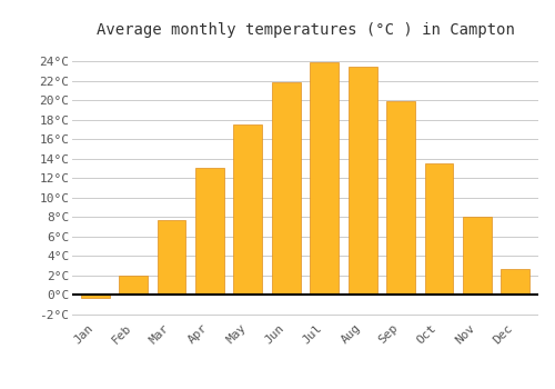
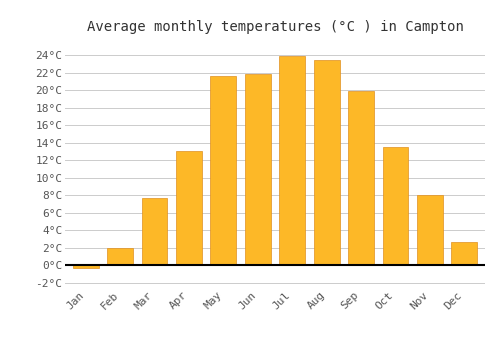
May: 17.5°C -> 21.6°C
